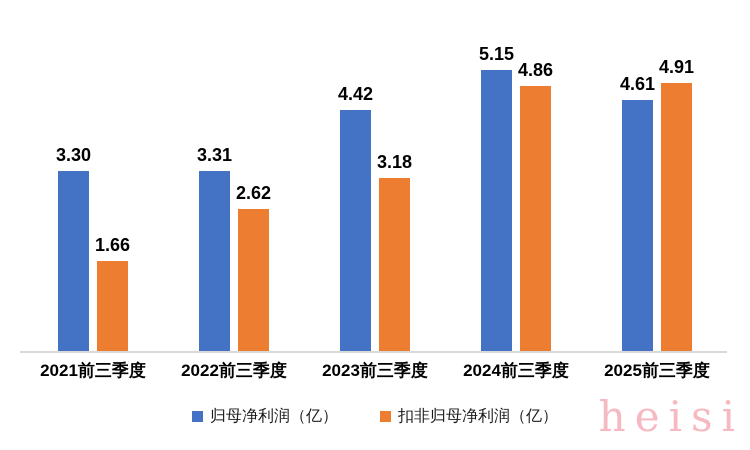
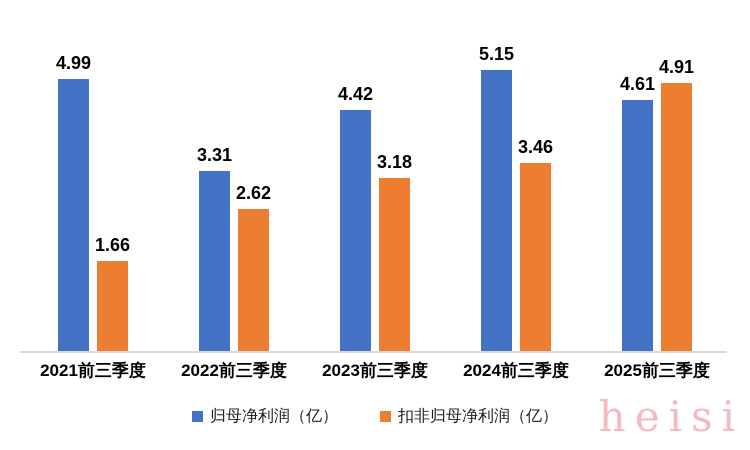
归母净利润（亿）/2021前三季度: 3.30 -> 4.99
扣非归母净利润（亿）/2024前三季度: 4.86 -> 3.46
